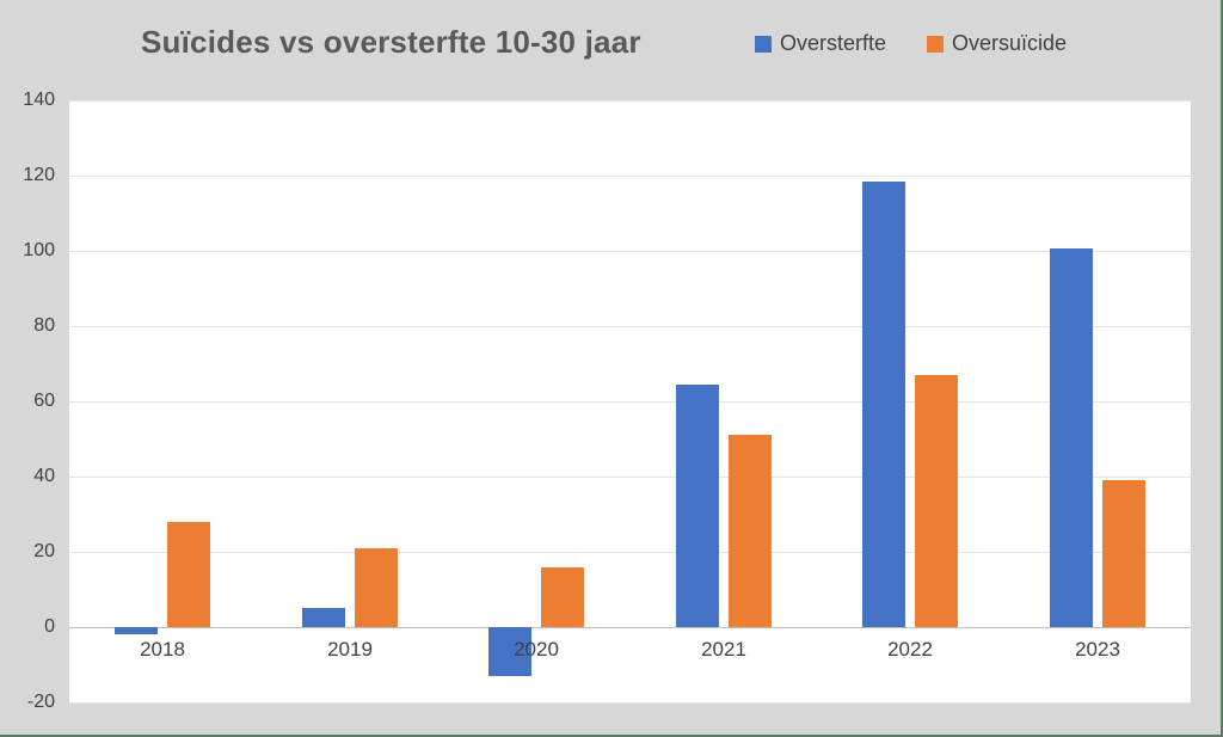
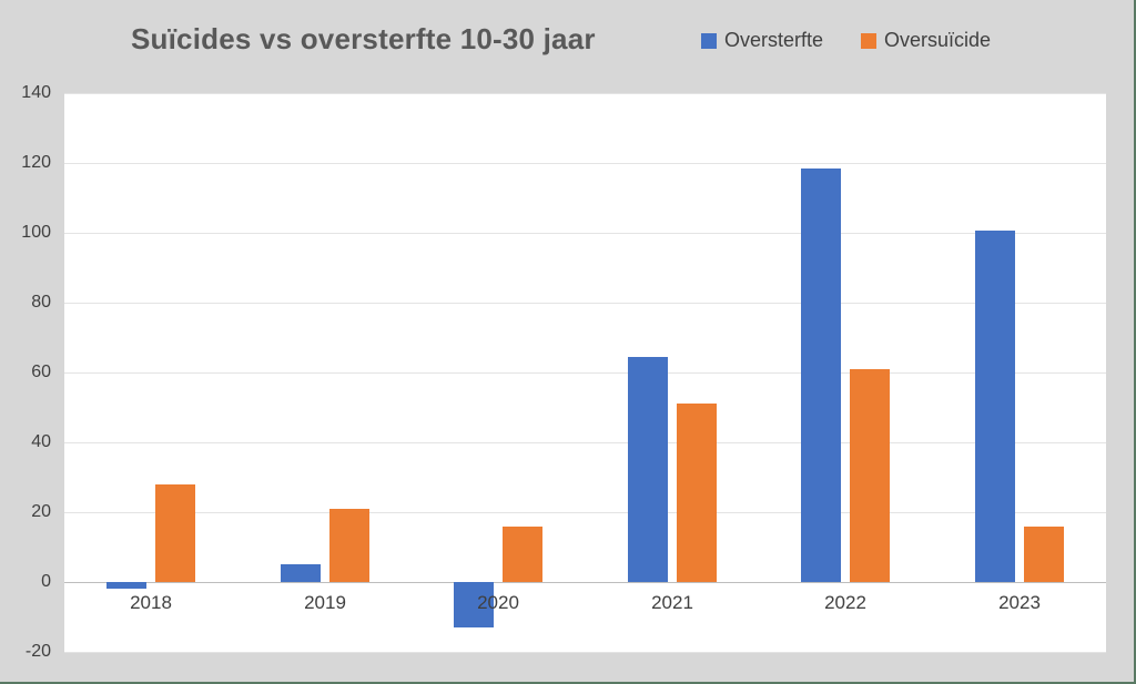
Oversuïcide/2022: 67 -> 61
Oversuïcide/2023: 39 -> 16
